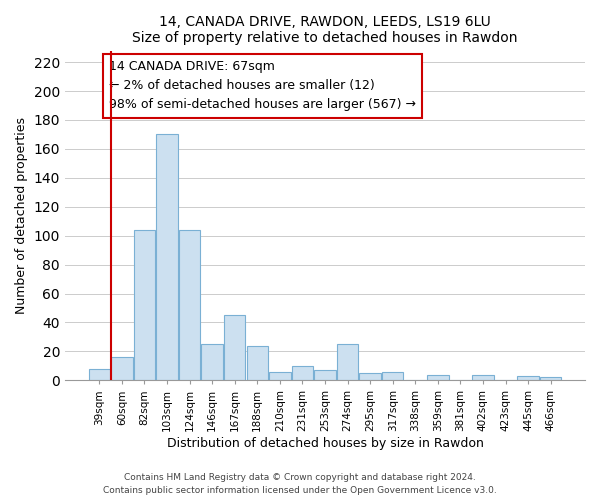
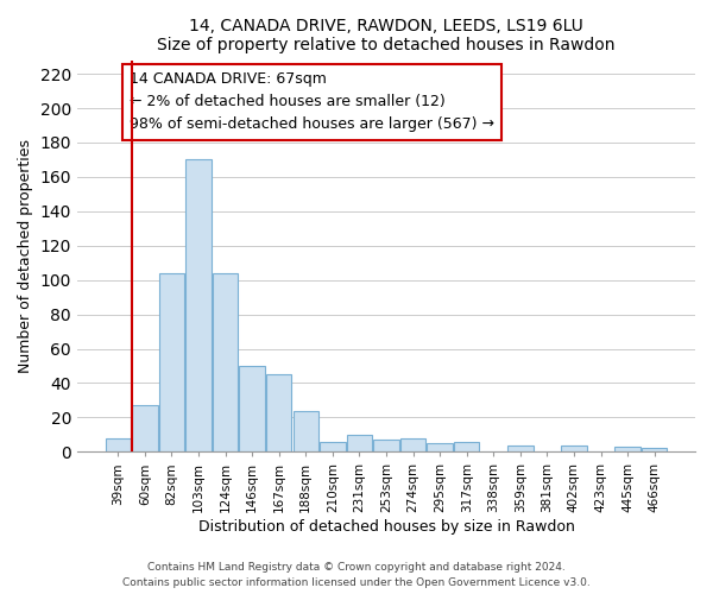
60sqm: 16 -> 27
146sqm: 25 -> 50
274sqm: 25 -> 8
